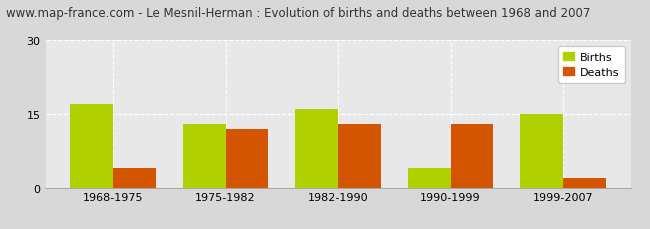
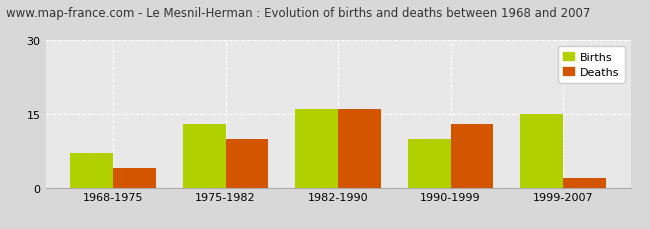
Births/1968-1975: 17 -> 7
Deaths/1975-1982: 12 -> 10
Deaths/1982-1990: 13 -> 16
Births/1990-1999: 4 -> 10
